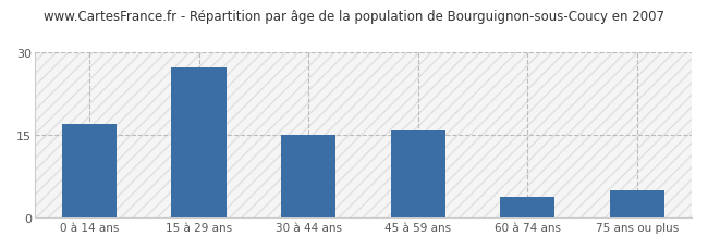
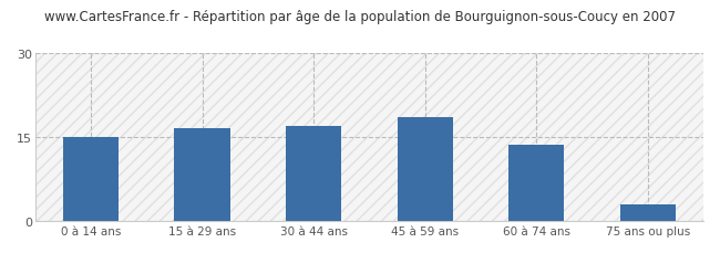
0 à 14 ans: 17.0 -> 15.0
15 à 29 ans: 27.2 -> 16.5
30 à 44 ans: 15.0 -> 17.0
45 à 59 ans: 15.8 -> 18.5
60 à 74 ans: 3.8 -> 13.5
75 ans ou plus: 5.0 -> 3.0
